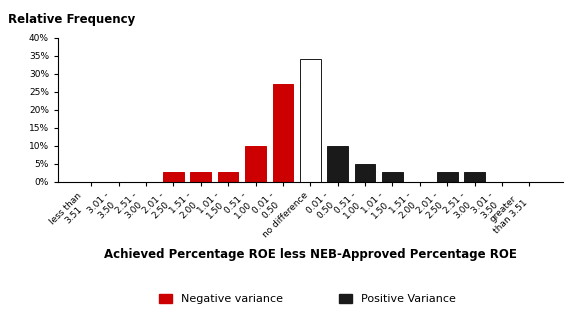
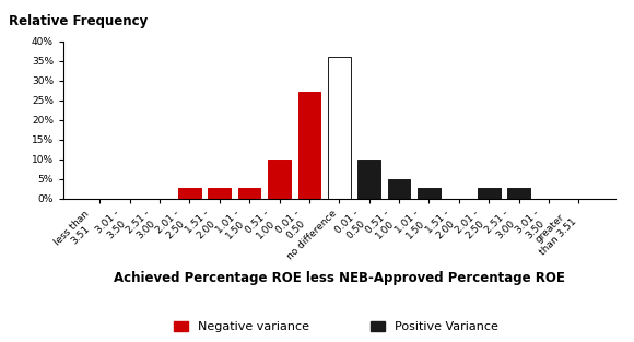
no difference: 34.0% -> 36.0%
